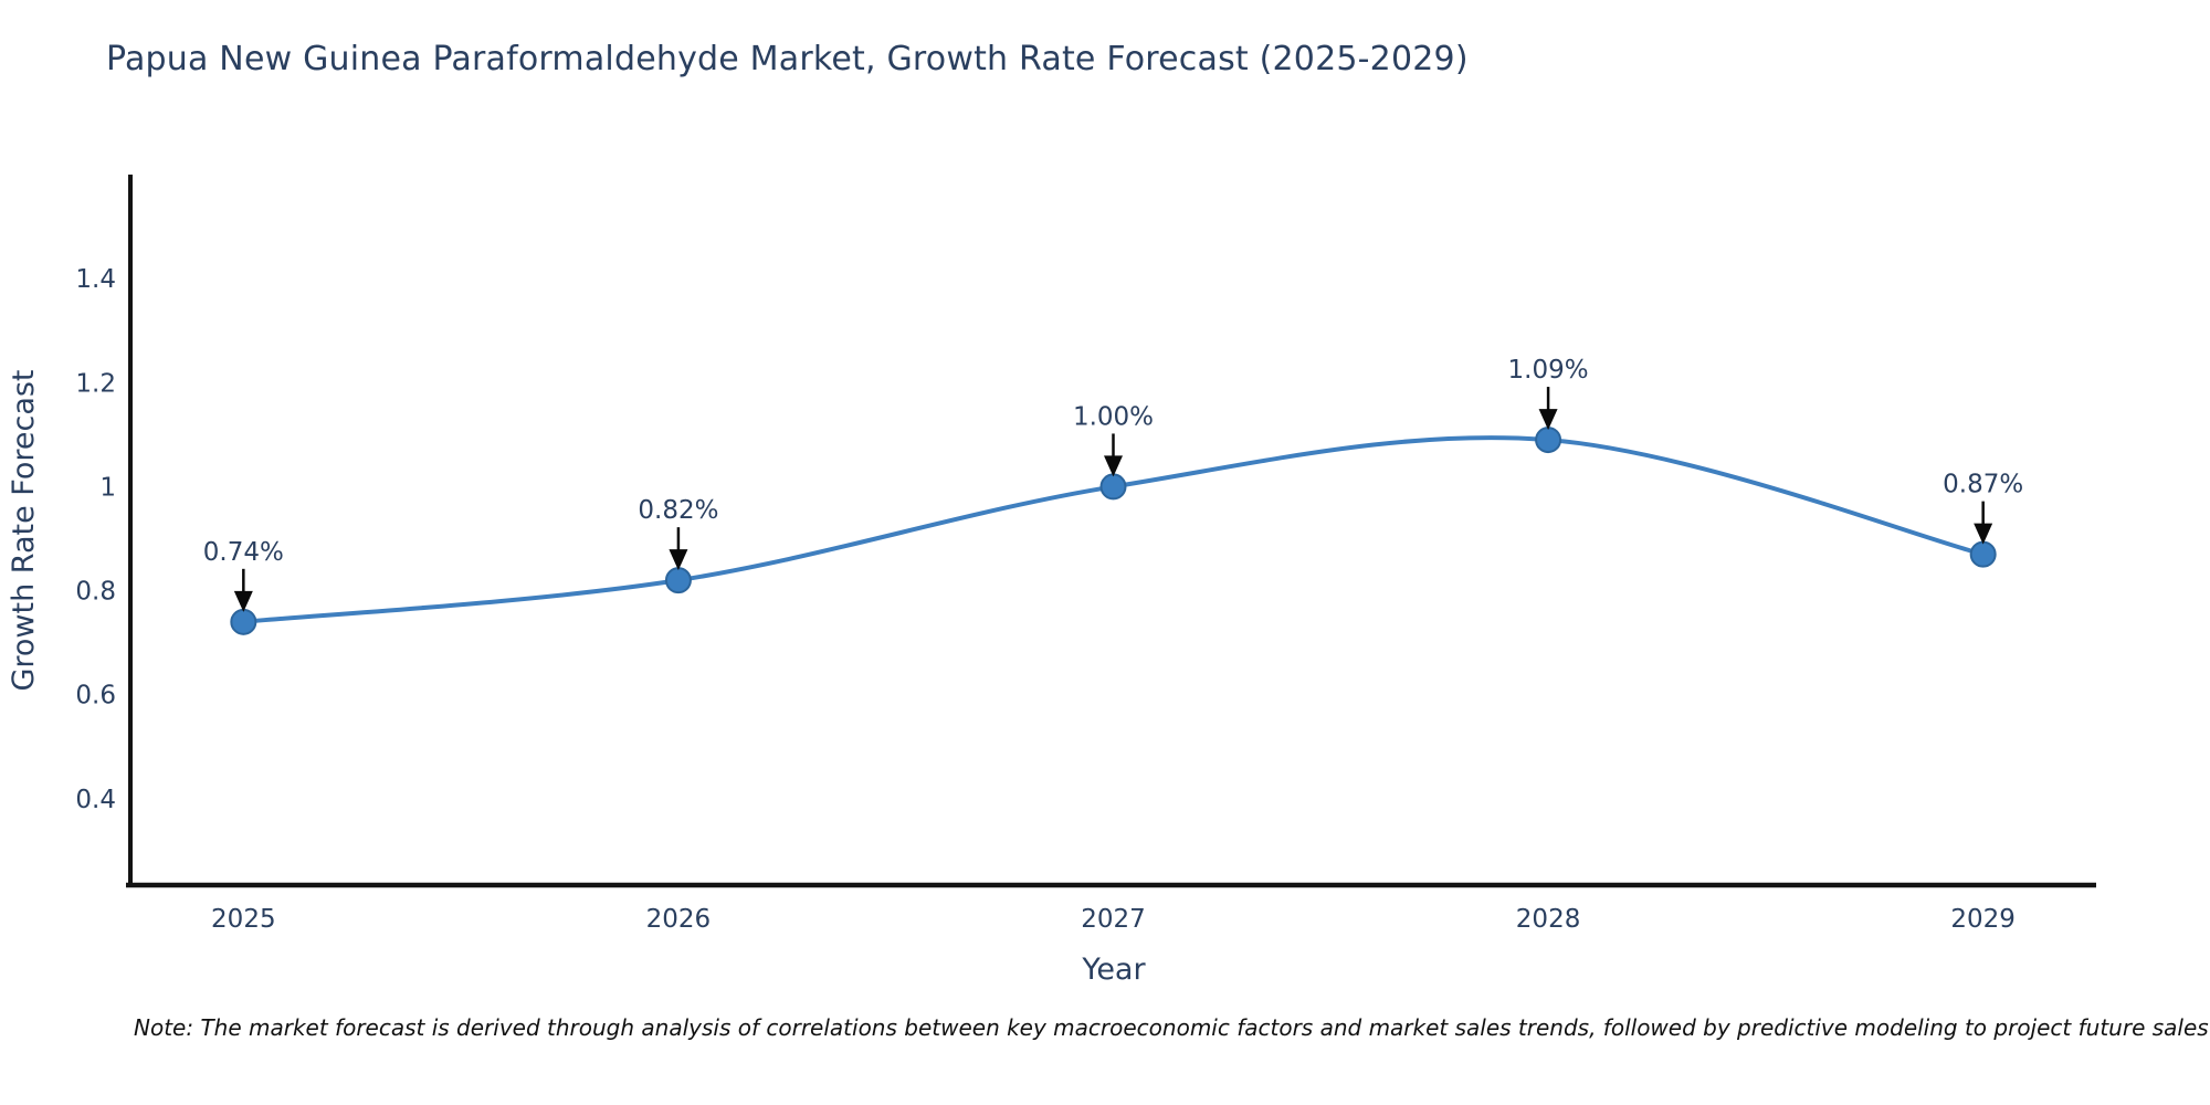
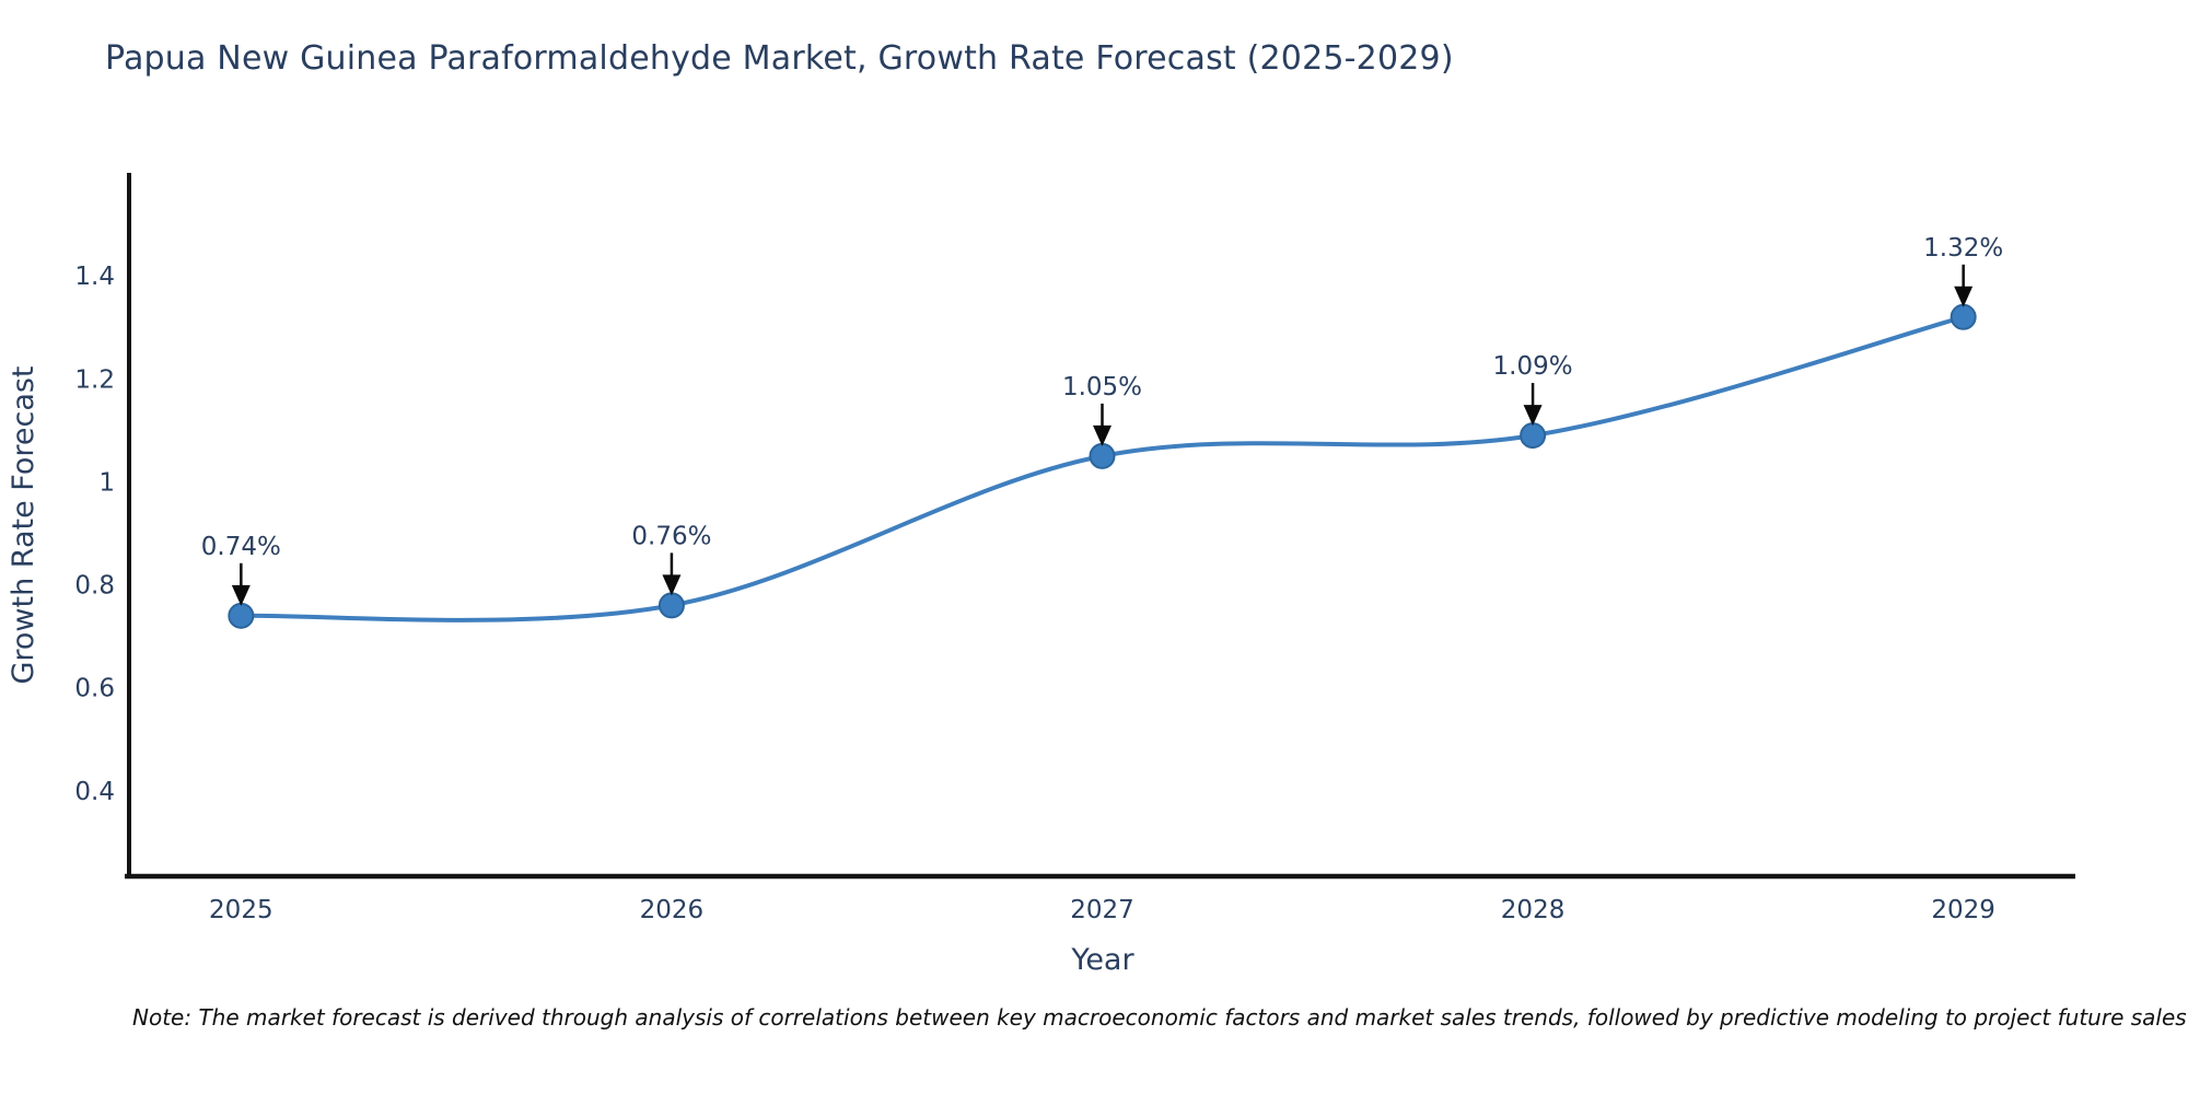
2026: 0.82% -> 0.76%
2027: 1.00% -> 1.05%
2029: 0.87% -> 1.32%
